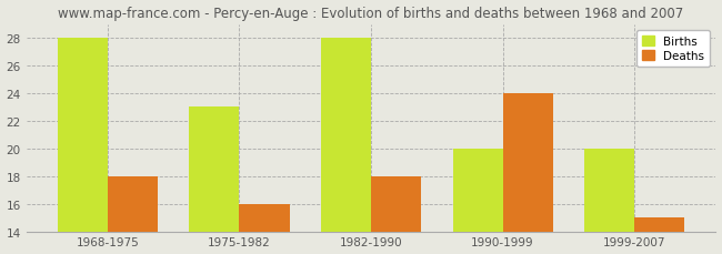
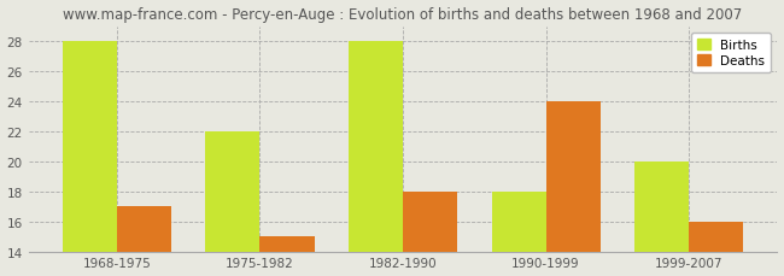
Deaths/1968-1975: 18 -> 17
Births/1975-1982: 23 -> 22
Deaths/1975-1982: 16 -> 15
Births/1990-1999: 20 -> 18
Deaths/1999-2007: 15 -> 16
